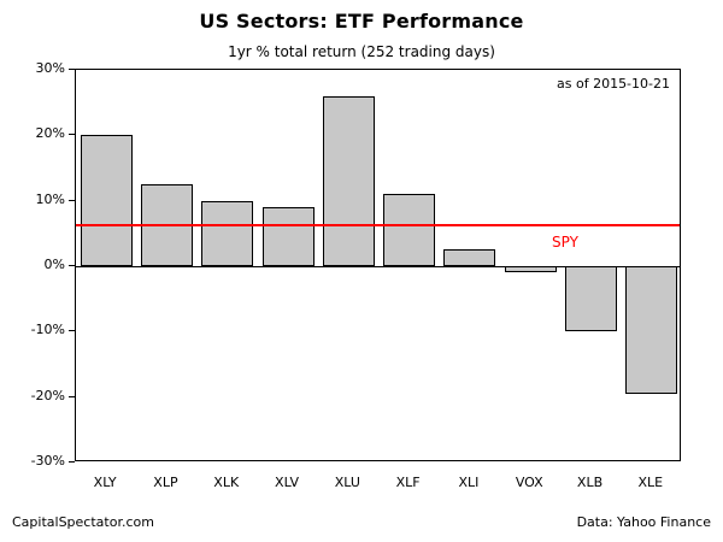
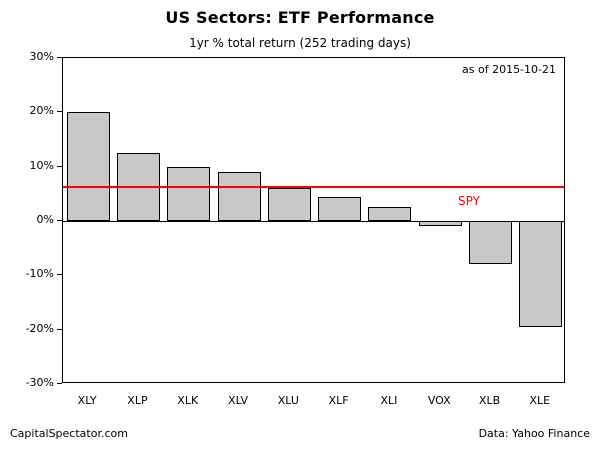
XLU: 26% -> 6%
XLF: 11% -> 4%
XLB: -10% -> -8%
